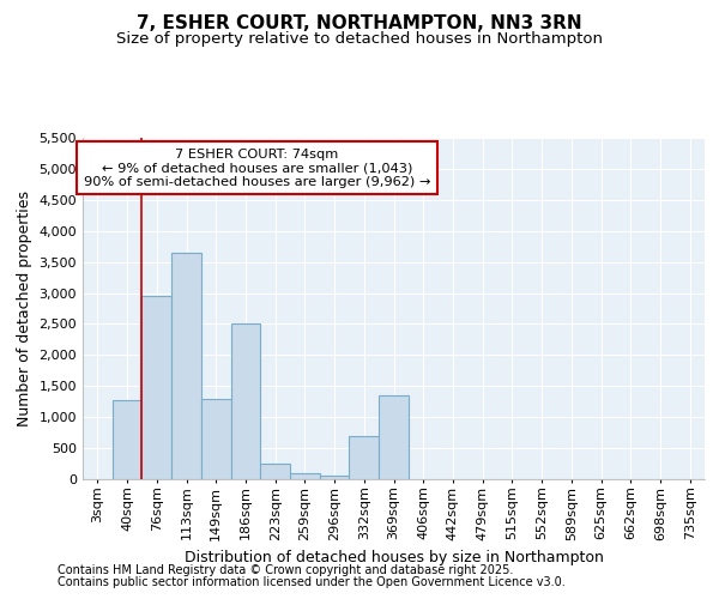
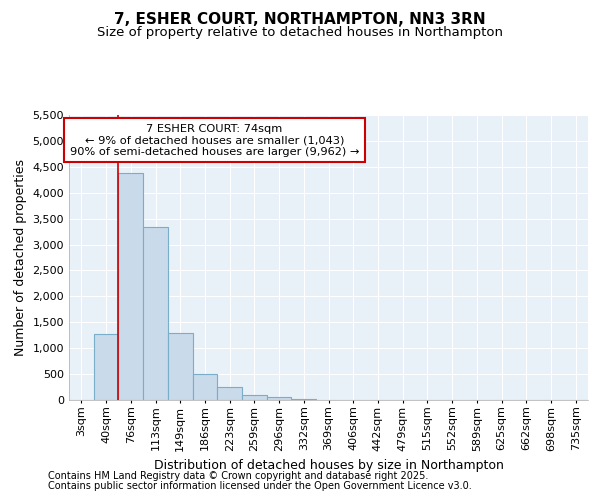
76sqm: 2,960 -> 4,380
113sqm: 3,640 -> 3,330
186sqm: 2,500 -> 500
332sqm: 700 -> 20
369sqm: 1,360 -> 0
